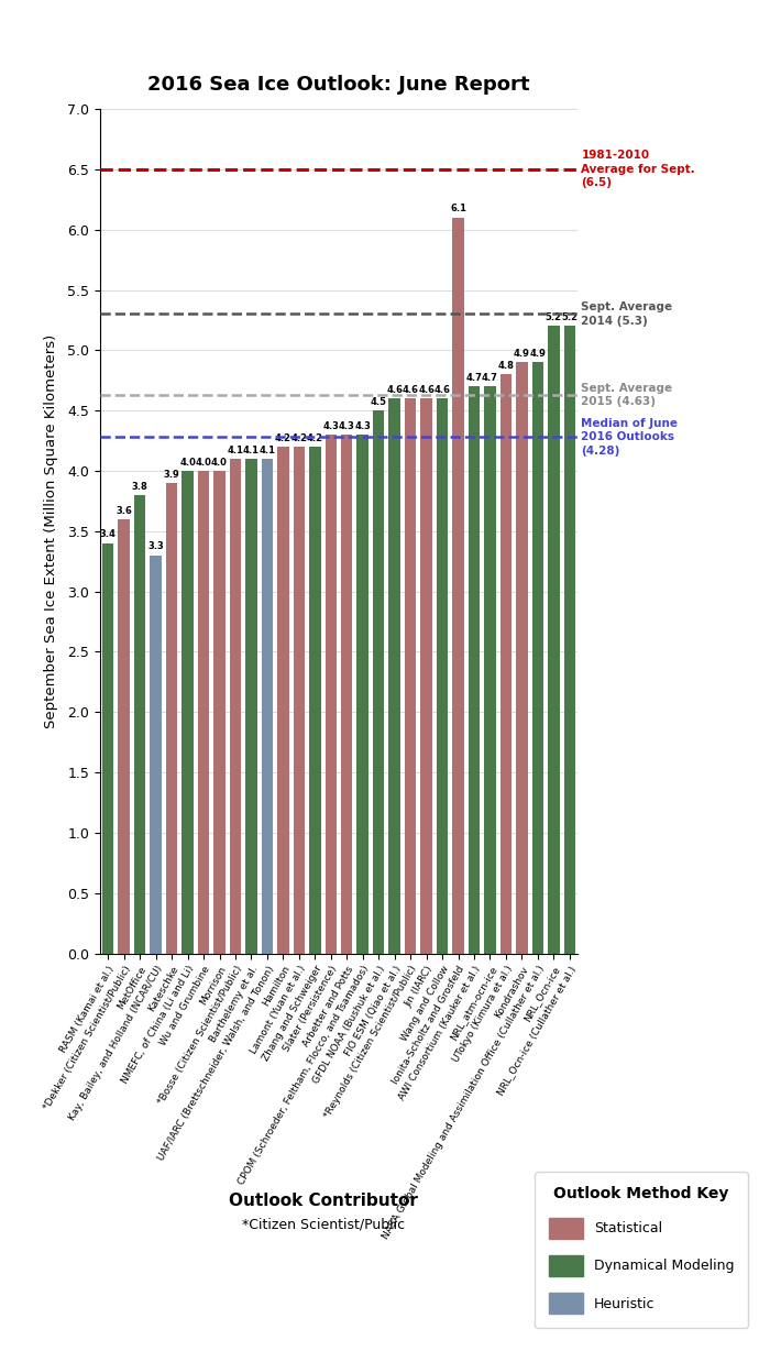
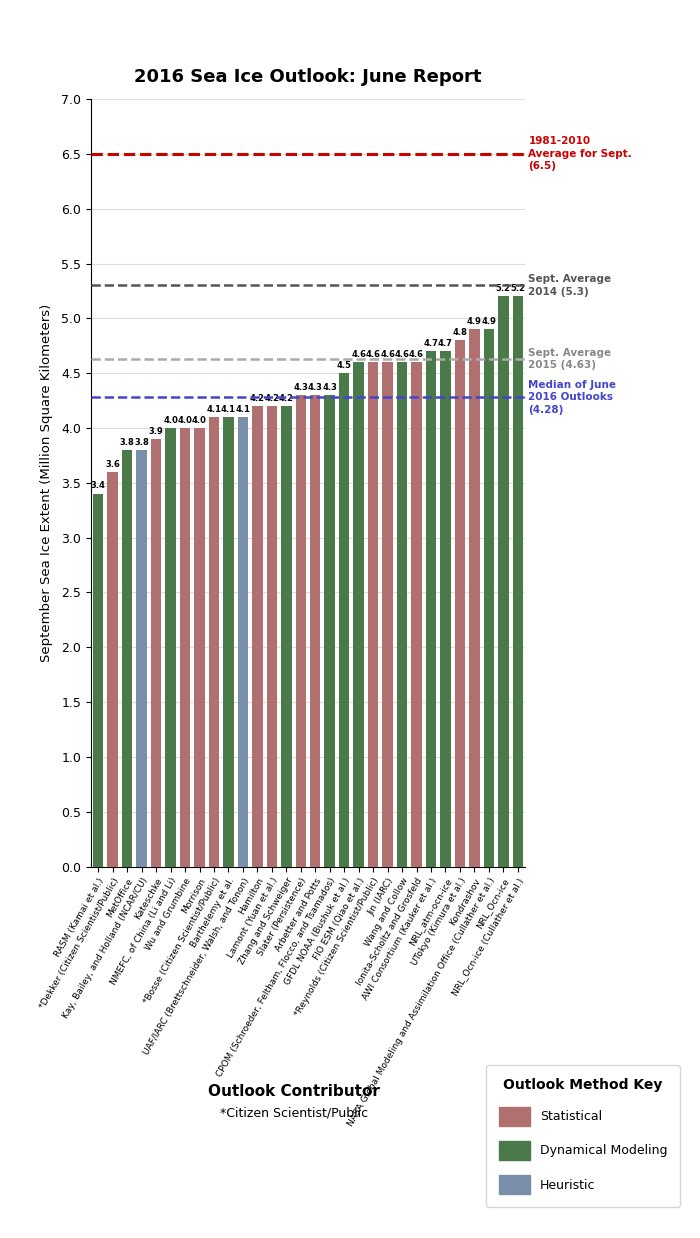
Kay, Bailey, and Holland (NCAR/CU): 3.3 -> 3.8
Ionita-Scholtz and Grosfeld: 6.1 -> 4.6
